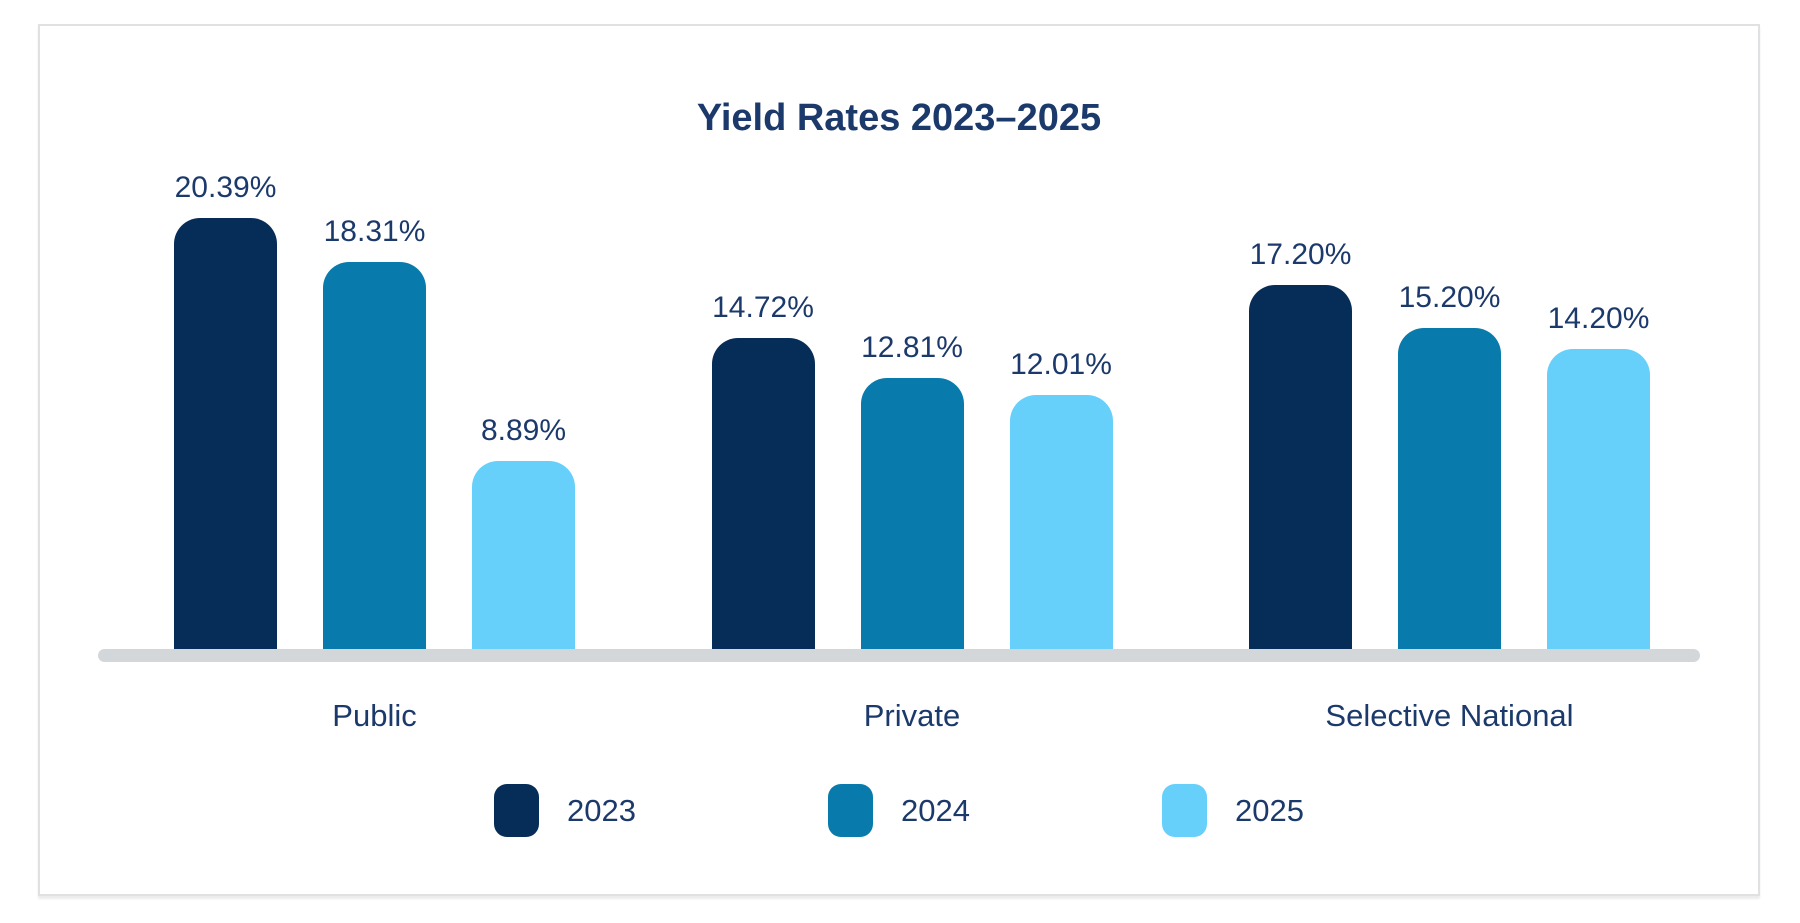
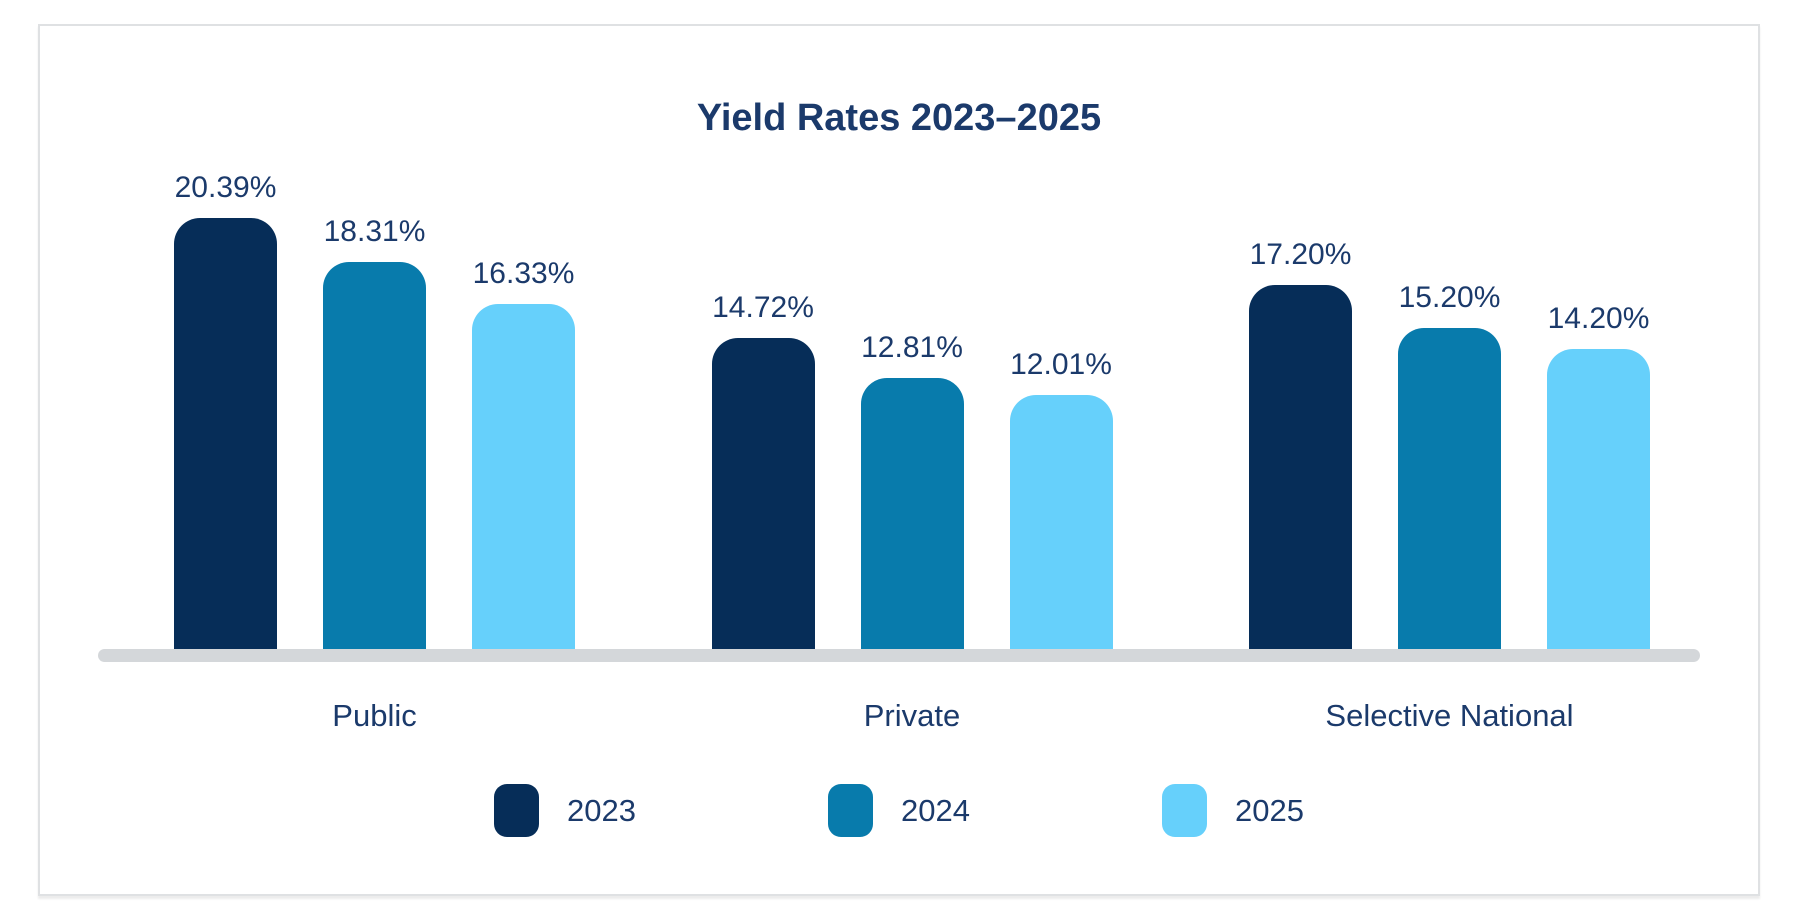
2025/Public: 8.89% -> 16.33%
